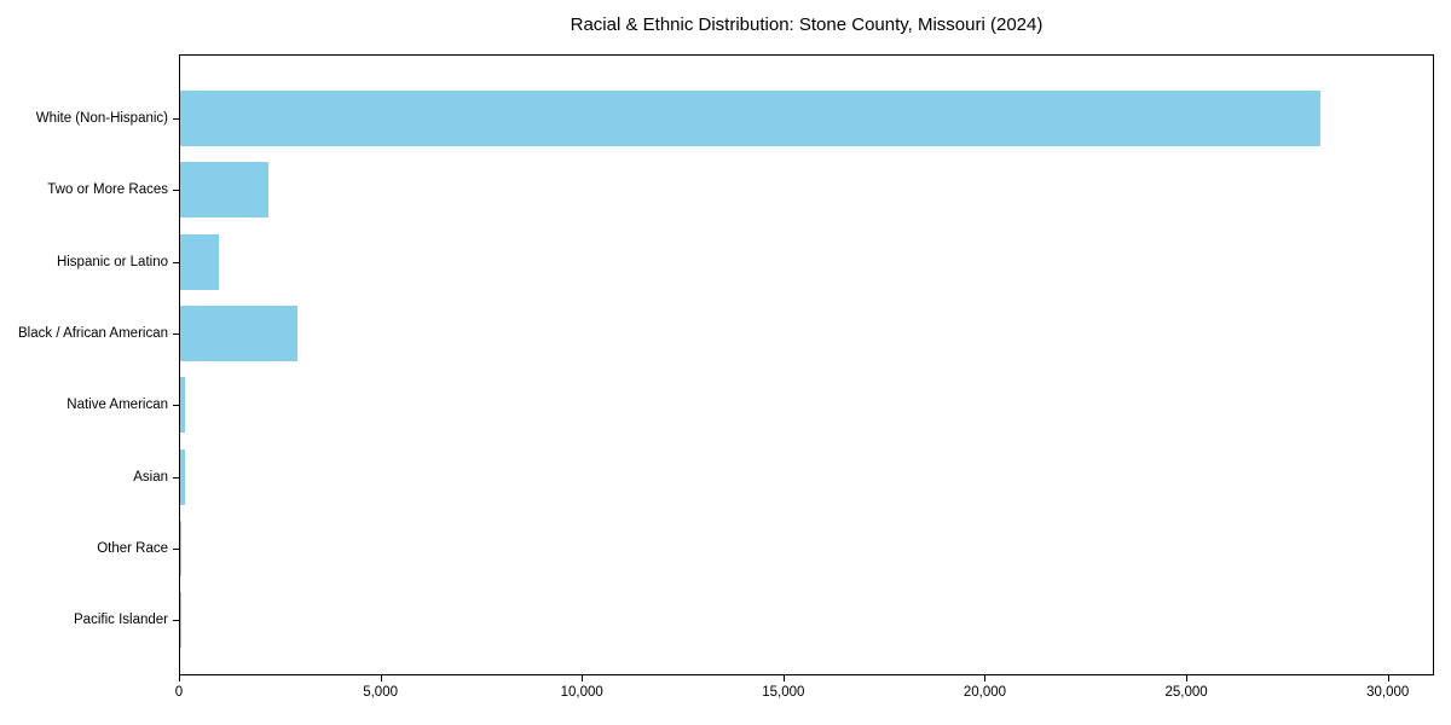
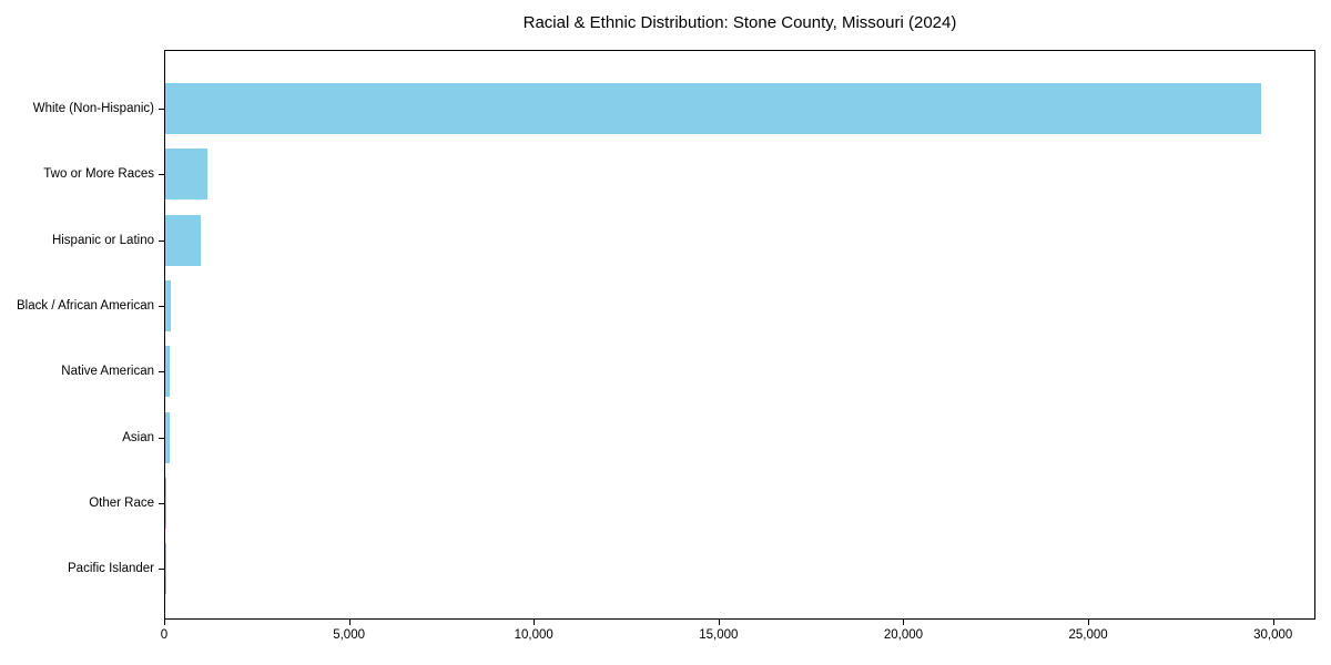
White (Non-Hispanic): 28300 -> 29600
Two or More Races: 2200 -> 1200
Black / African American: 2900 -> 200
